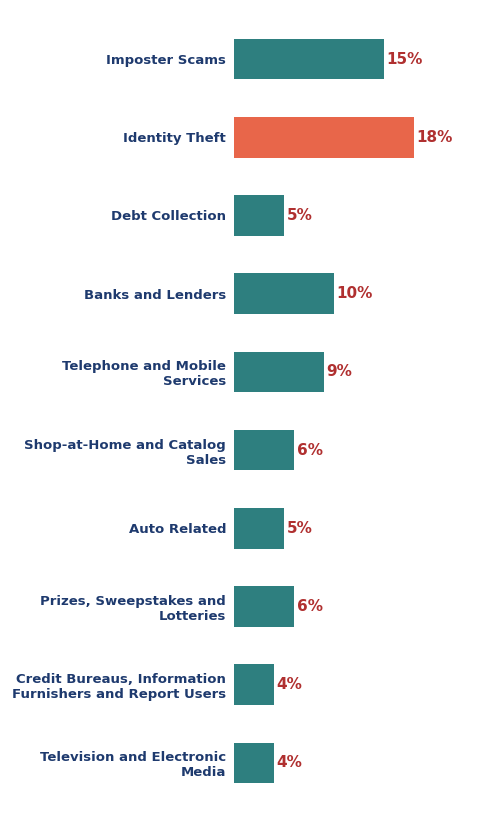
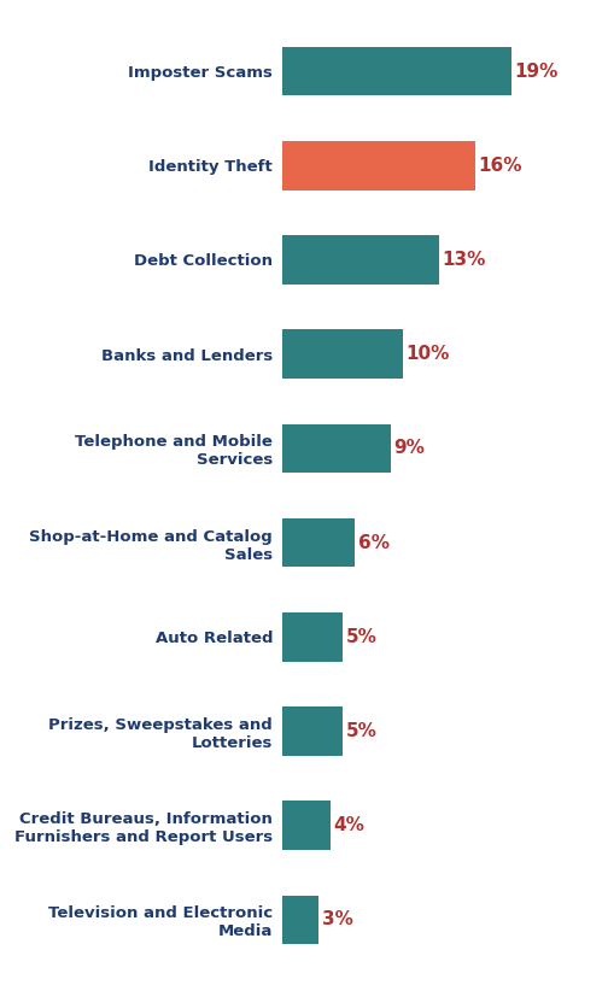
Imposter Scams: 15% -> 19%
Identity Theft: 18% -> 16%
Debt Collection: 5% -> 13%
Prizes, Sweepstakes and Lotteries: 6% -> 5%
Television and Electronic Media: 4% -> 3%
